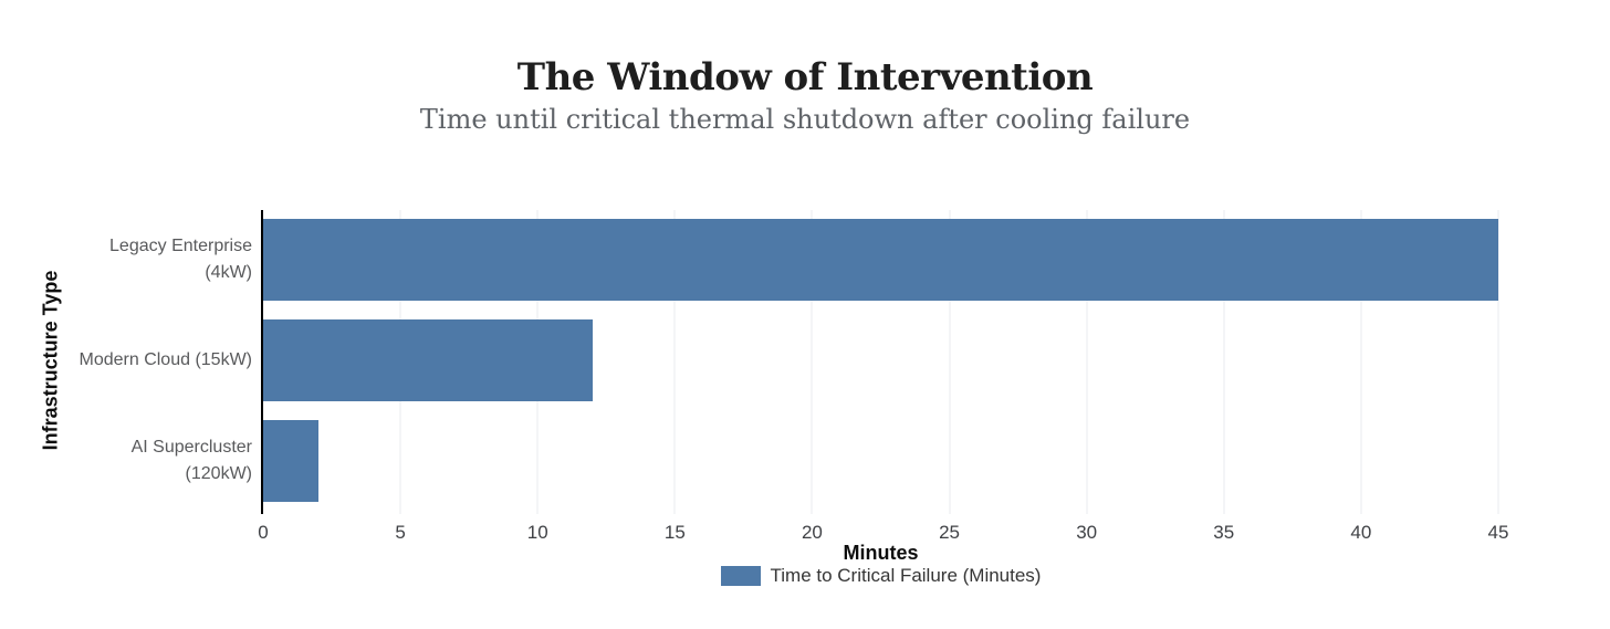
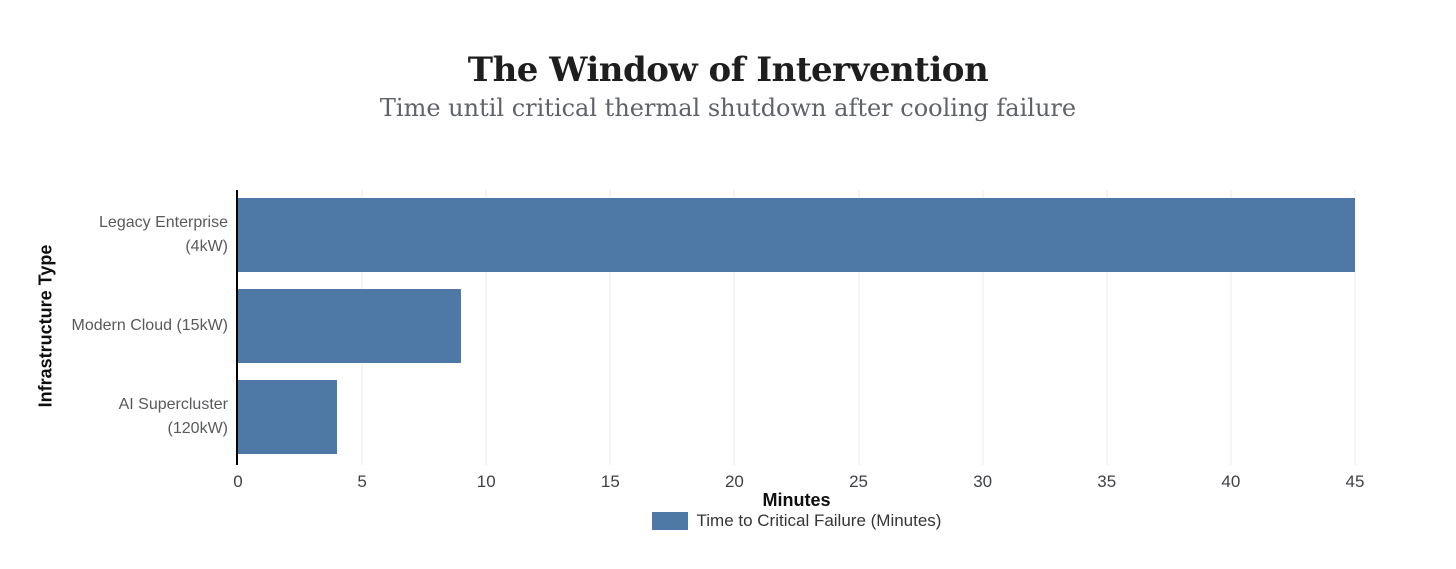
Modern Cloud (15kW): 12 -> 9
AI Supercluster (120kW): 2 -> 4
